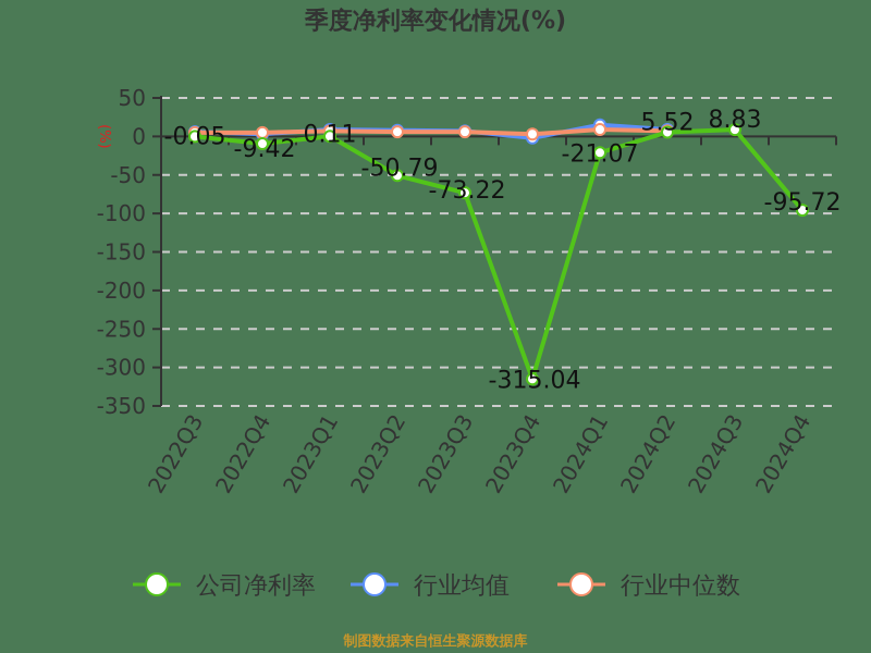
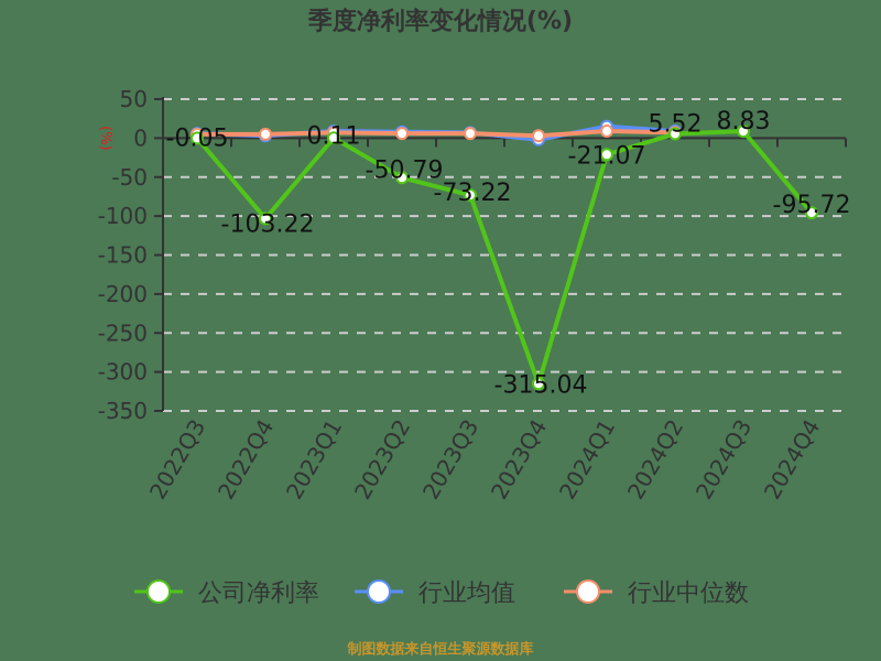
公司净利率/2022Q4: -9.42 -> -103.22
